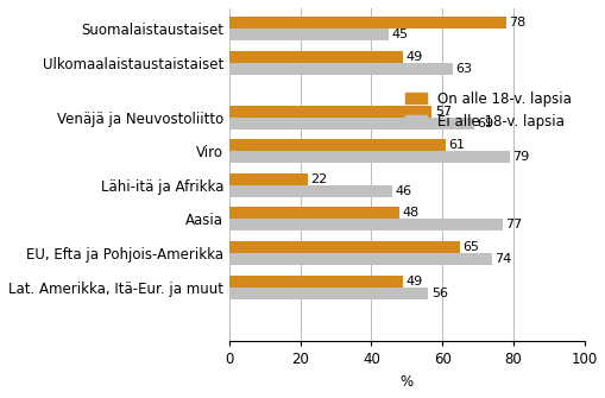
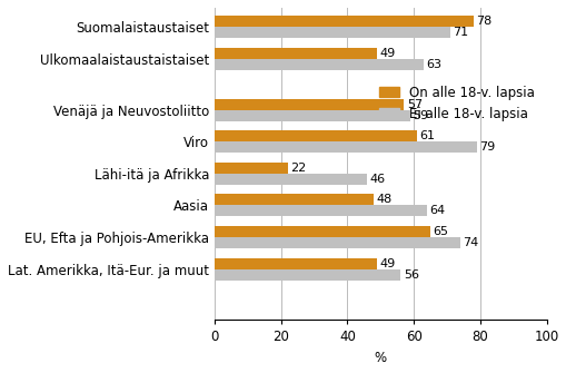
Ei alle 18-v. lapsia/Suomalaistaustaiset: 45 -> 71
Ei alle 18-v. lapsia/Venäjä ja Neuvostoliitto: 69 -> 59
Ei alle 18-v. lapsia/Aasia: 77 -> 64
